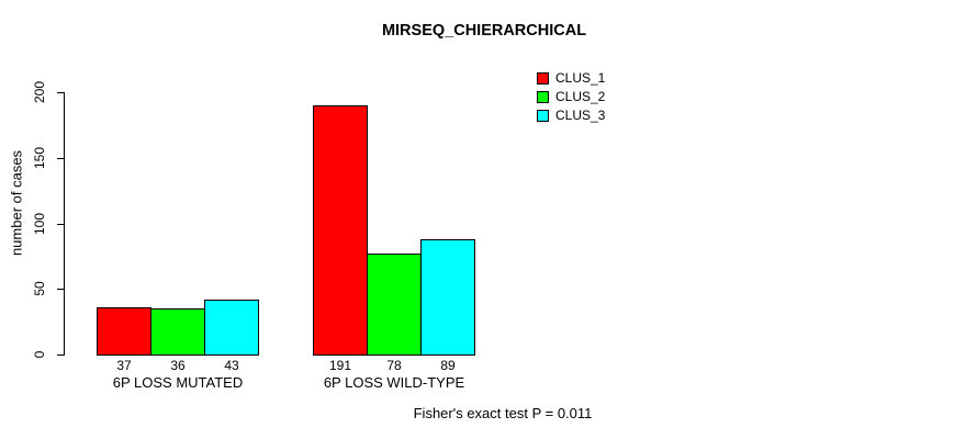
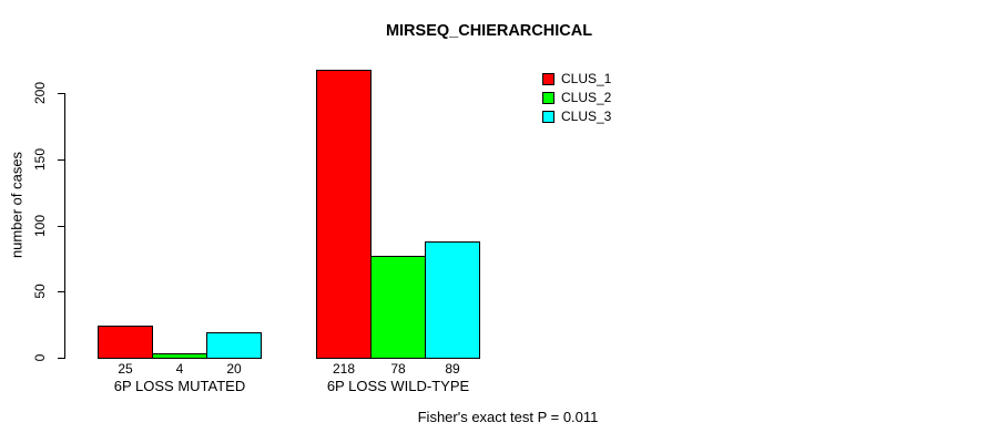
CLUS_1/6P LOSS MUTATED: 37 -> 25
CLUS_2/6P LOSS MUTATED: 36 -> 4
CLUS_3/6P LOSS MUTATED: 43 -> 20
CLUS_1/6P LOSS WILD-TYPE: 191 -> 218
